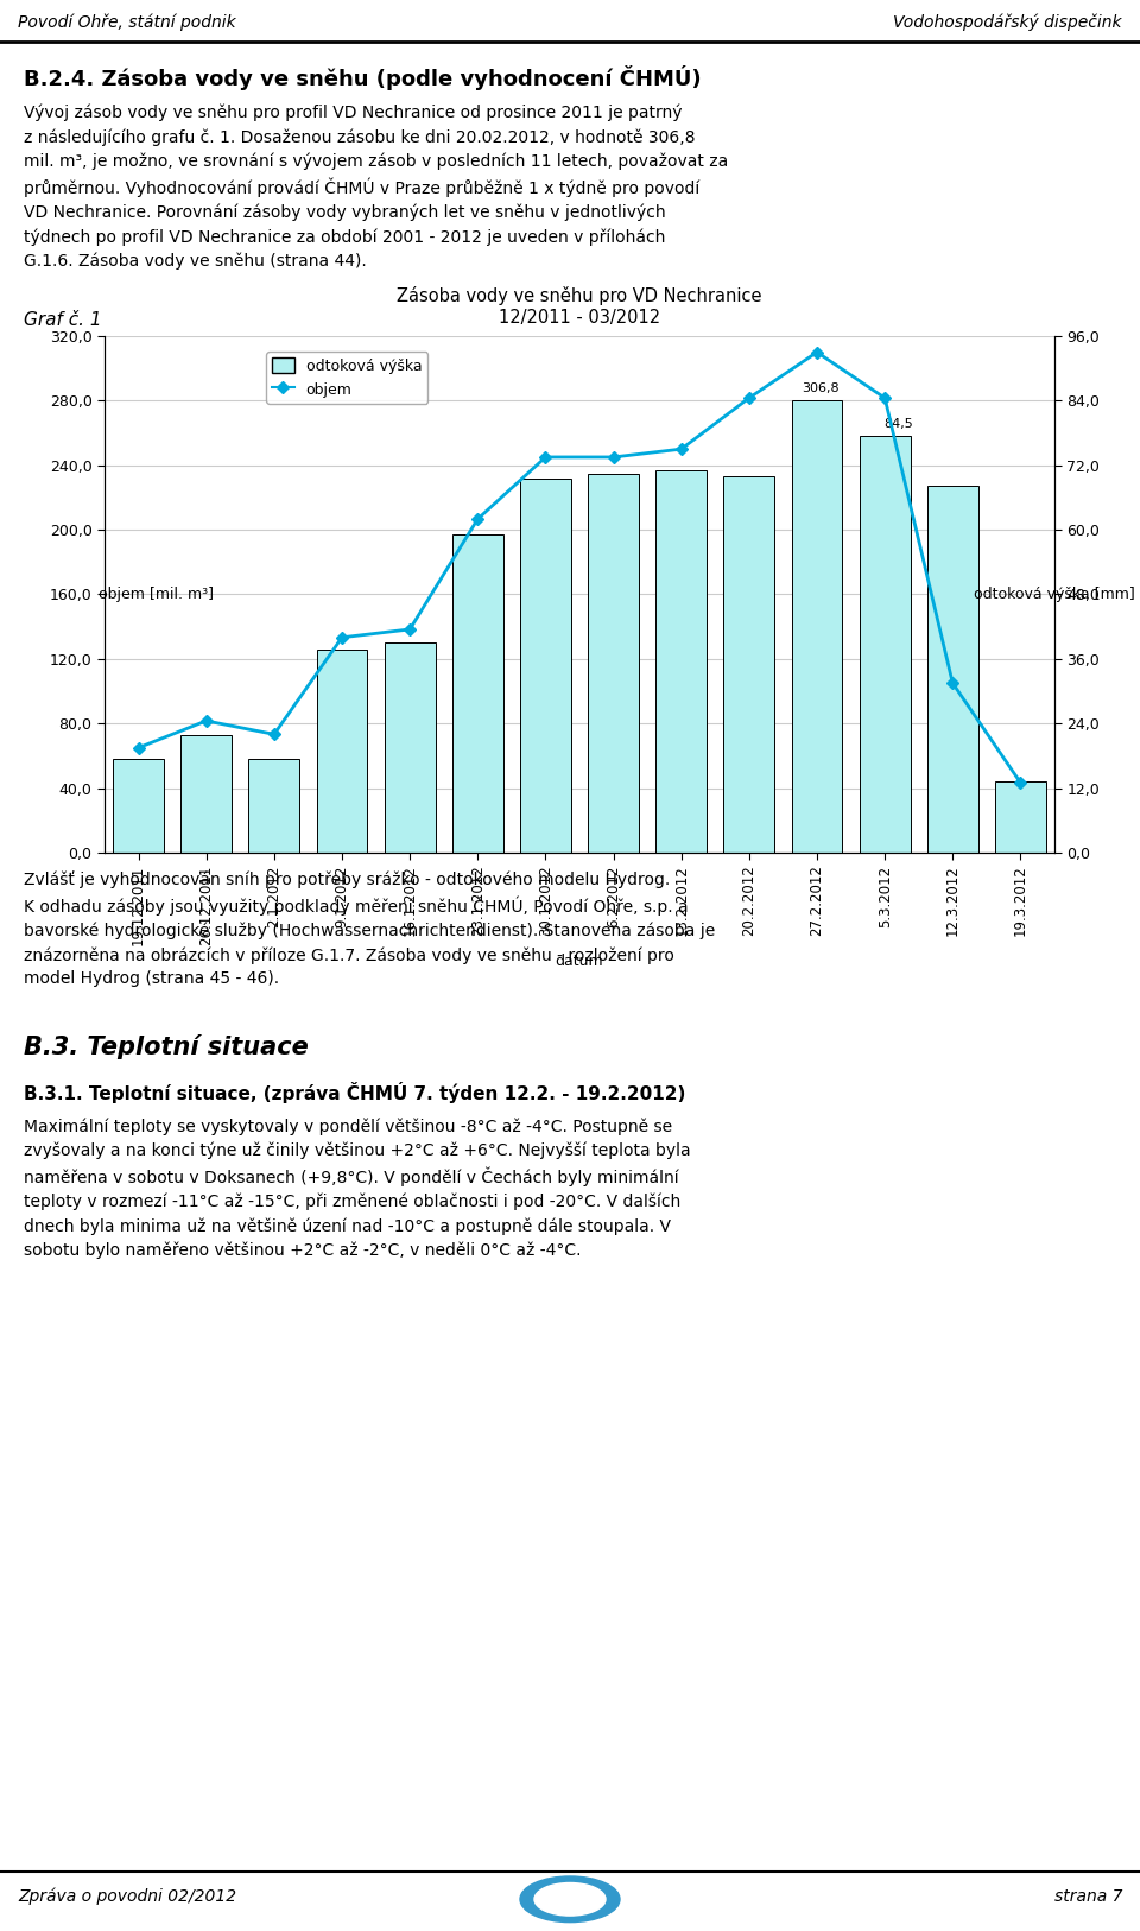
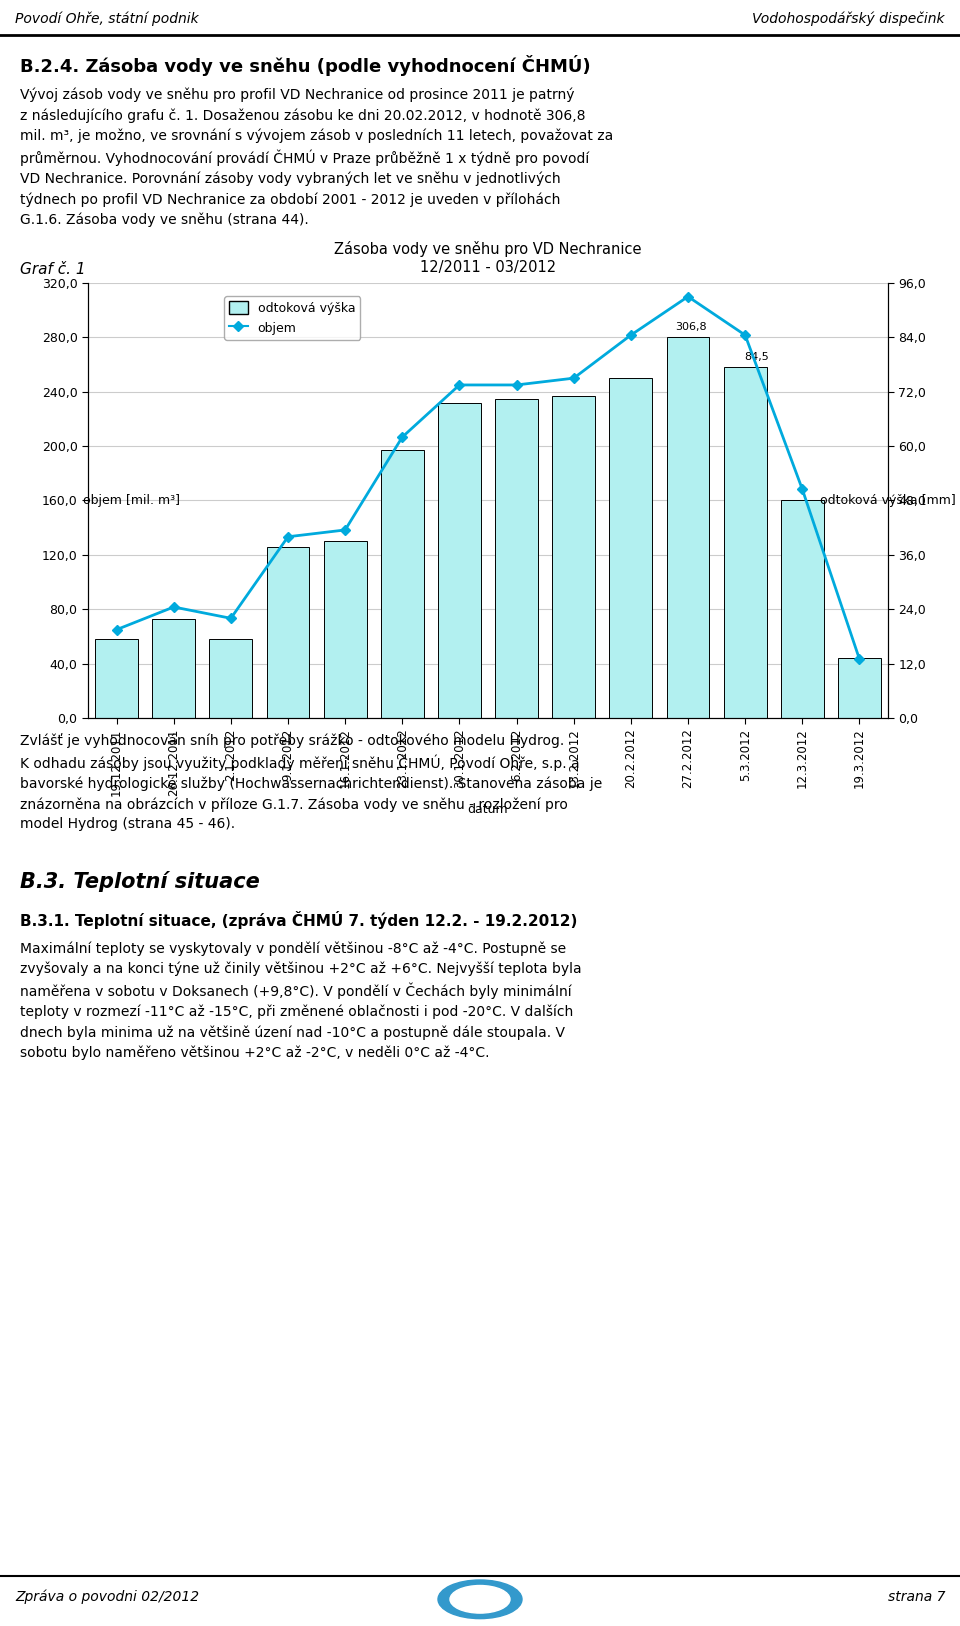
odtoková výška/20.2.2012: 233 -> 250
odtoková výška/12.3.2012: 227 -> 160
objem/12.3.2012: 31,5 -> 50,5
